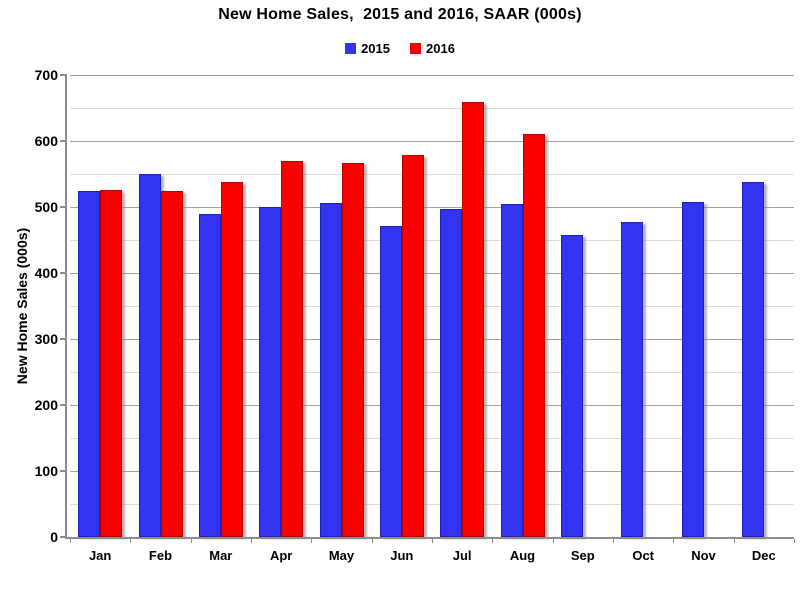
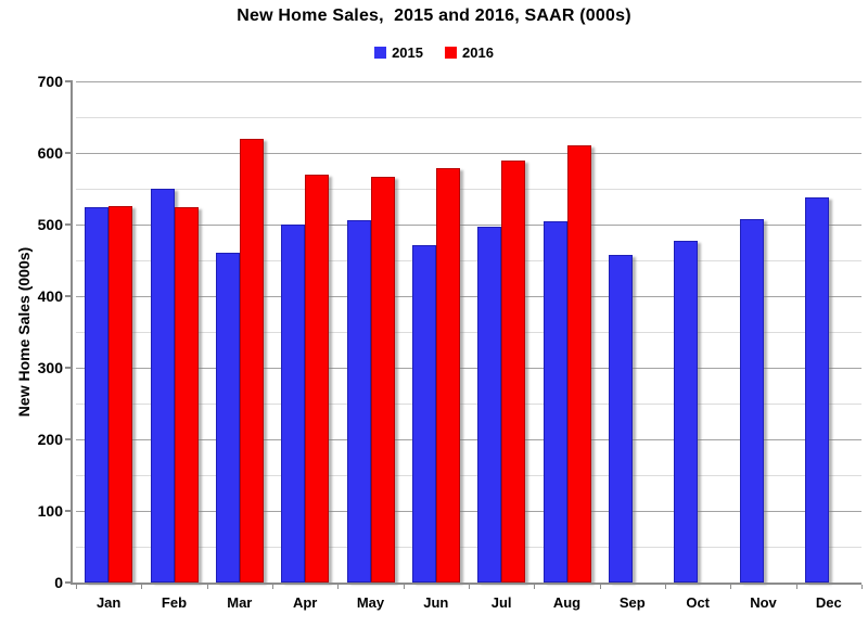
2015/Mar: 490 -> 460
2016/Mar: 540 -> 620
2016/Jul: 660 -> 590
